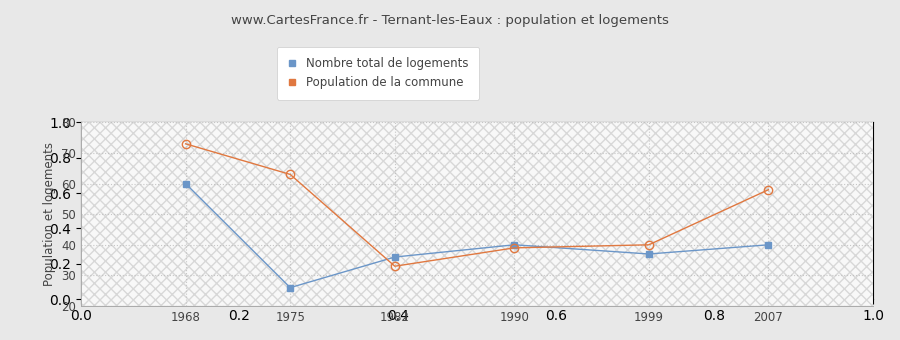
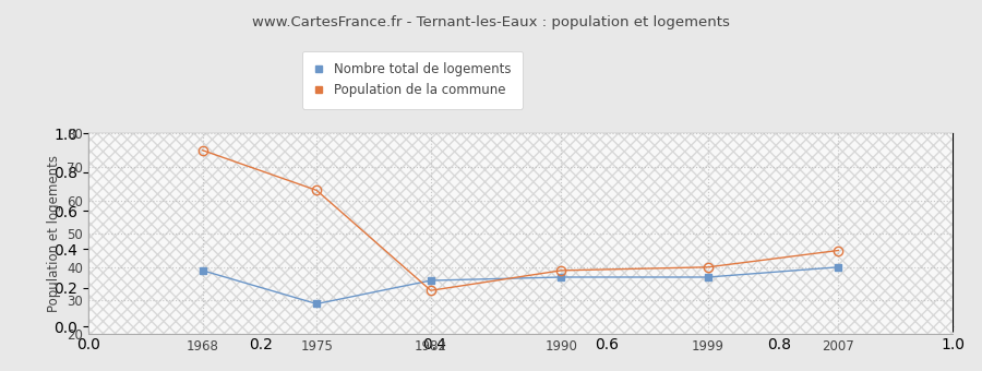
Nombre total de logements/1968: 60 -> 39
Population de la commune/1968: 73 -> 75
Nombre total de logements/1975: 26 -> 29
Nombre total de logements/1990: 40 -> 37
Population de la commune/2007: 58 -> 45
